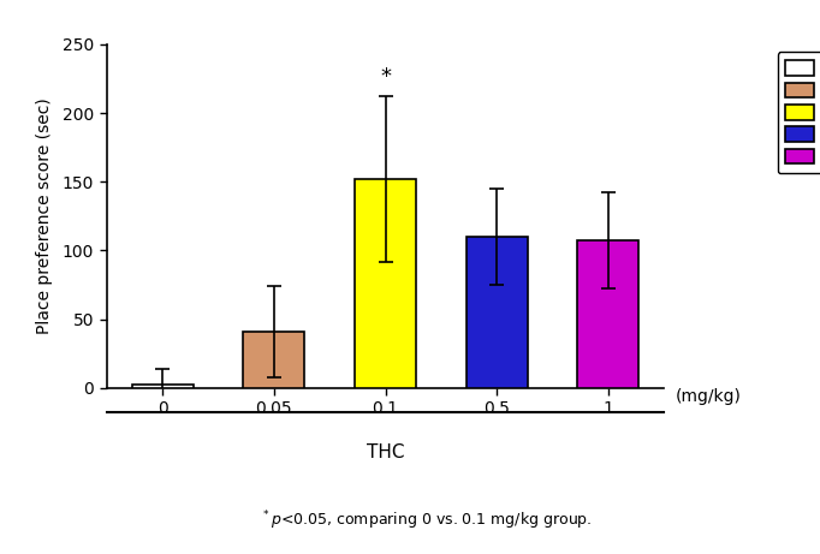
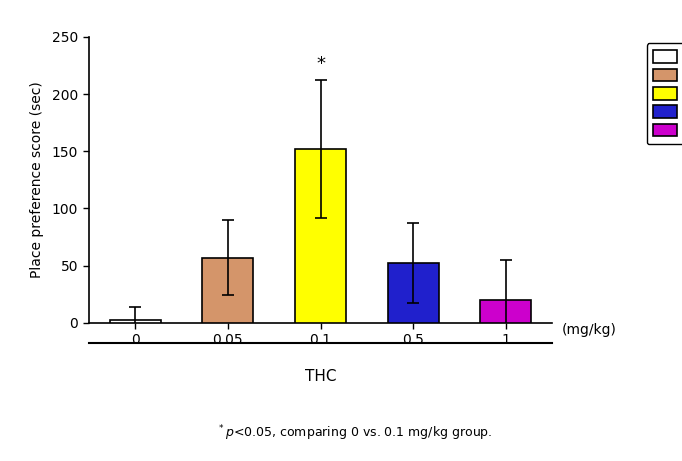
0.05: 41 -> 57
0.5: 110 -> 52
1: 107 -> 20
